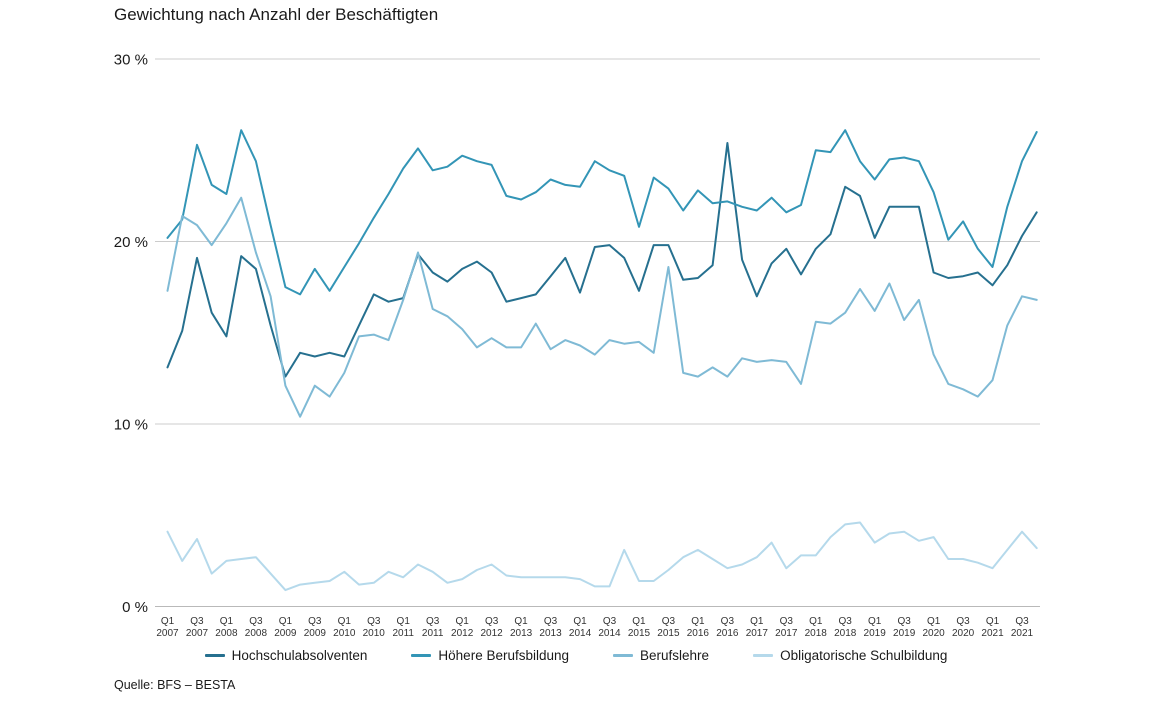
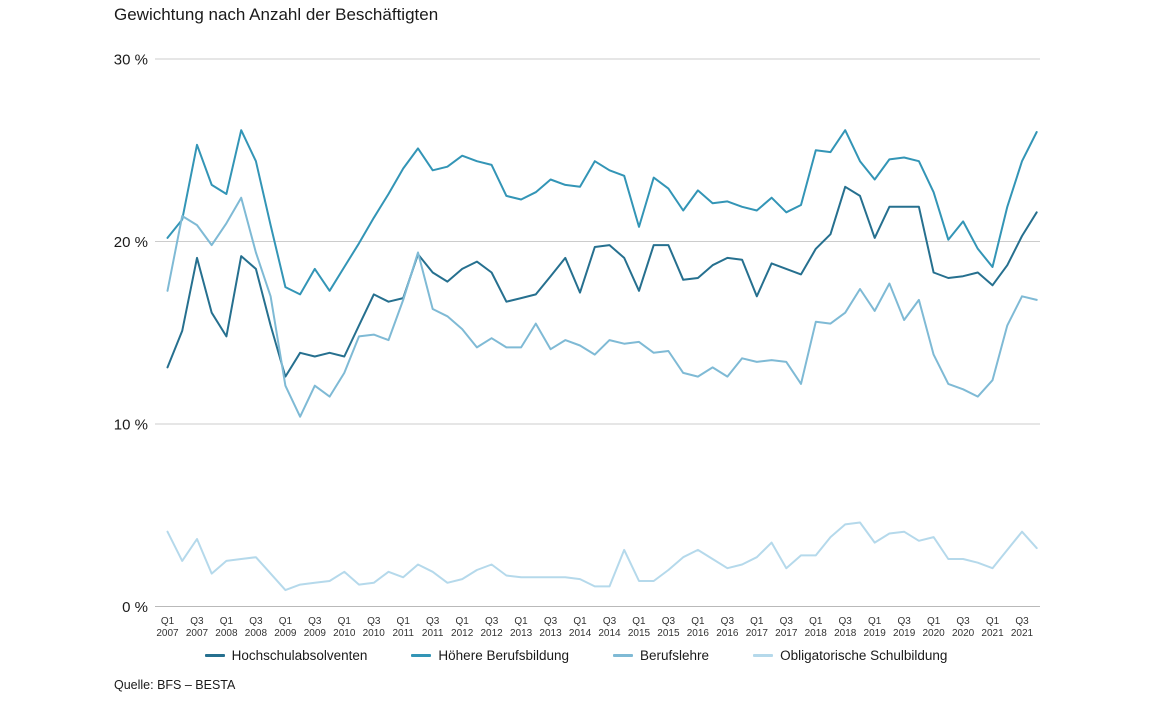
Berufslehre/Q3 2015: 18.6% -> 14.0%
Hochschulabsolventen/Q3 2016: 25.4% -> 19.1%
Hochschulabsolventen/Q3 2017: 19.6% -> 18.5%
